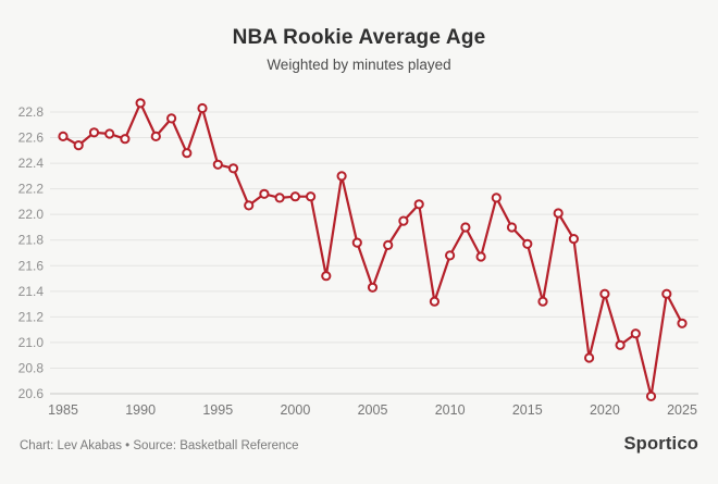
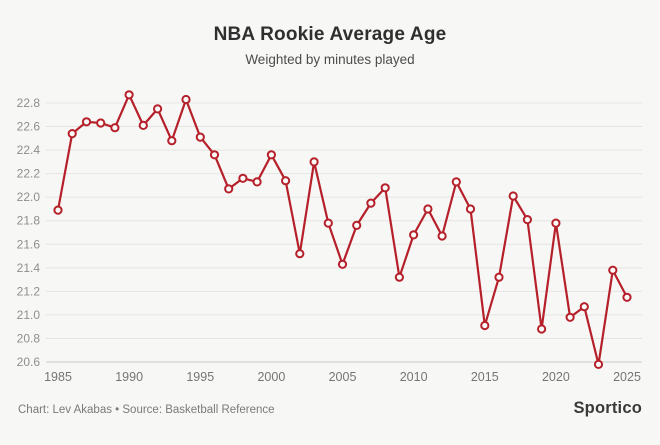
1985: 22.61 -> 21.89
1995: 22.39 -> 22.51
2000: 22.14 -> 22.36
2015: 21.77 -> 20.91
2020: 21.38 -> 21.78
